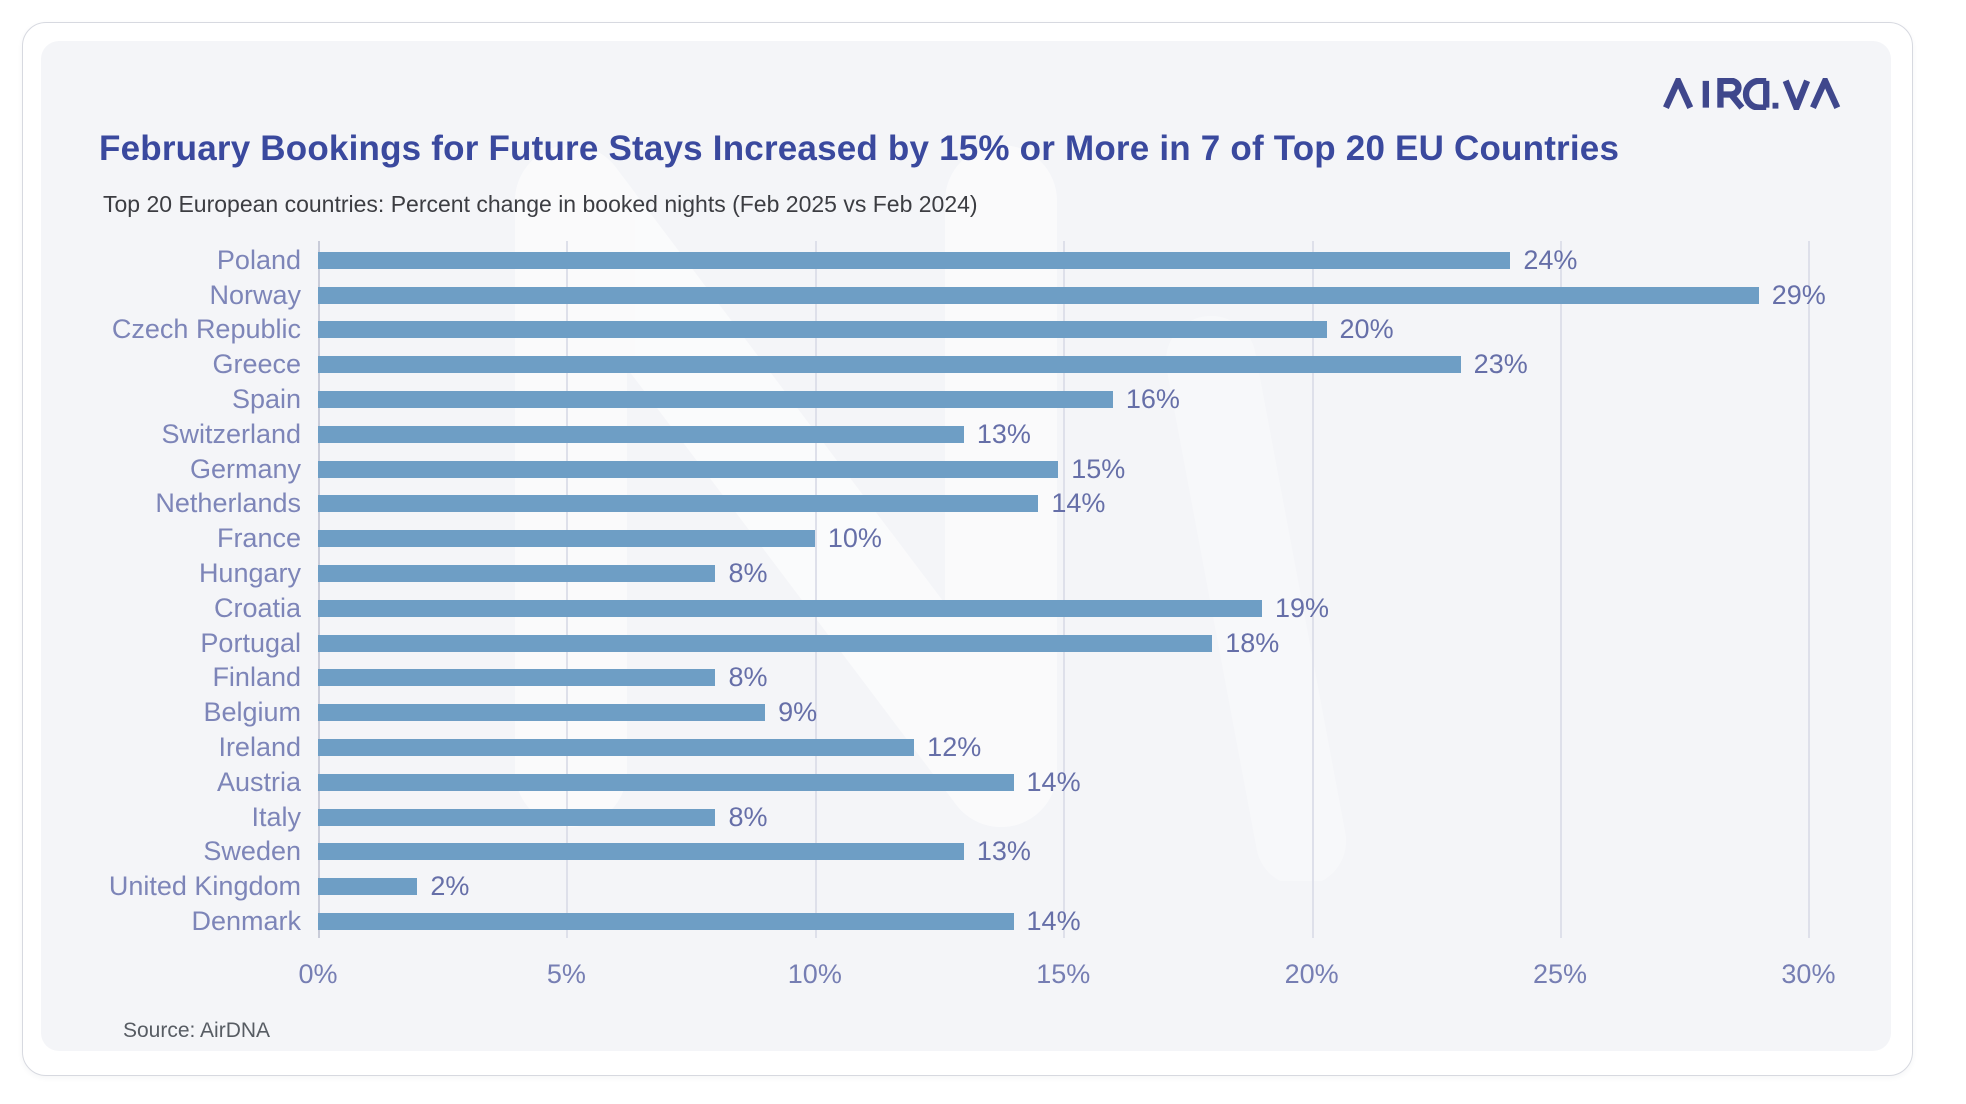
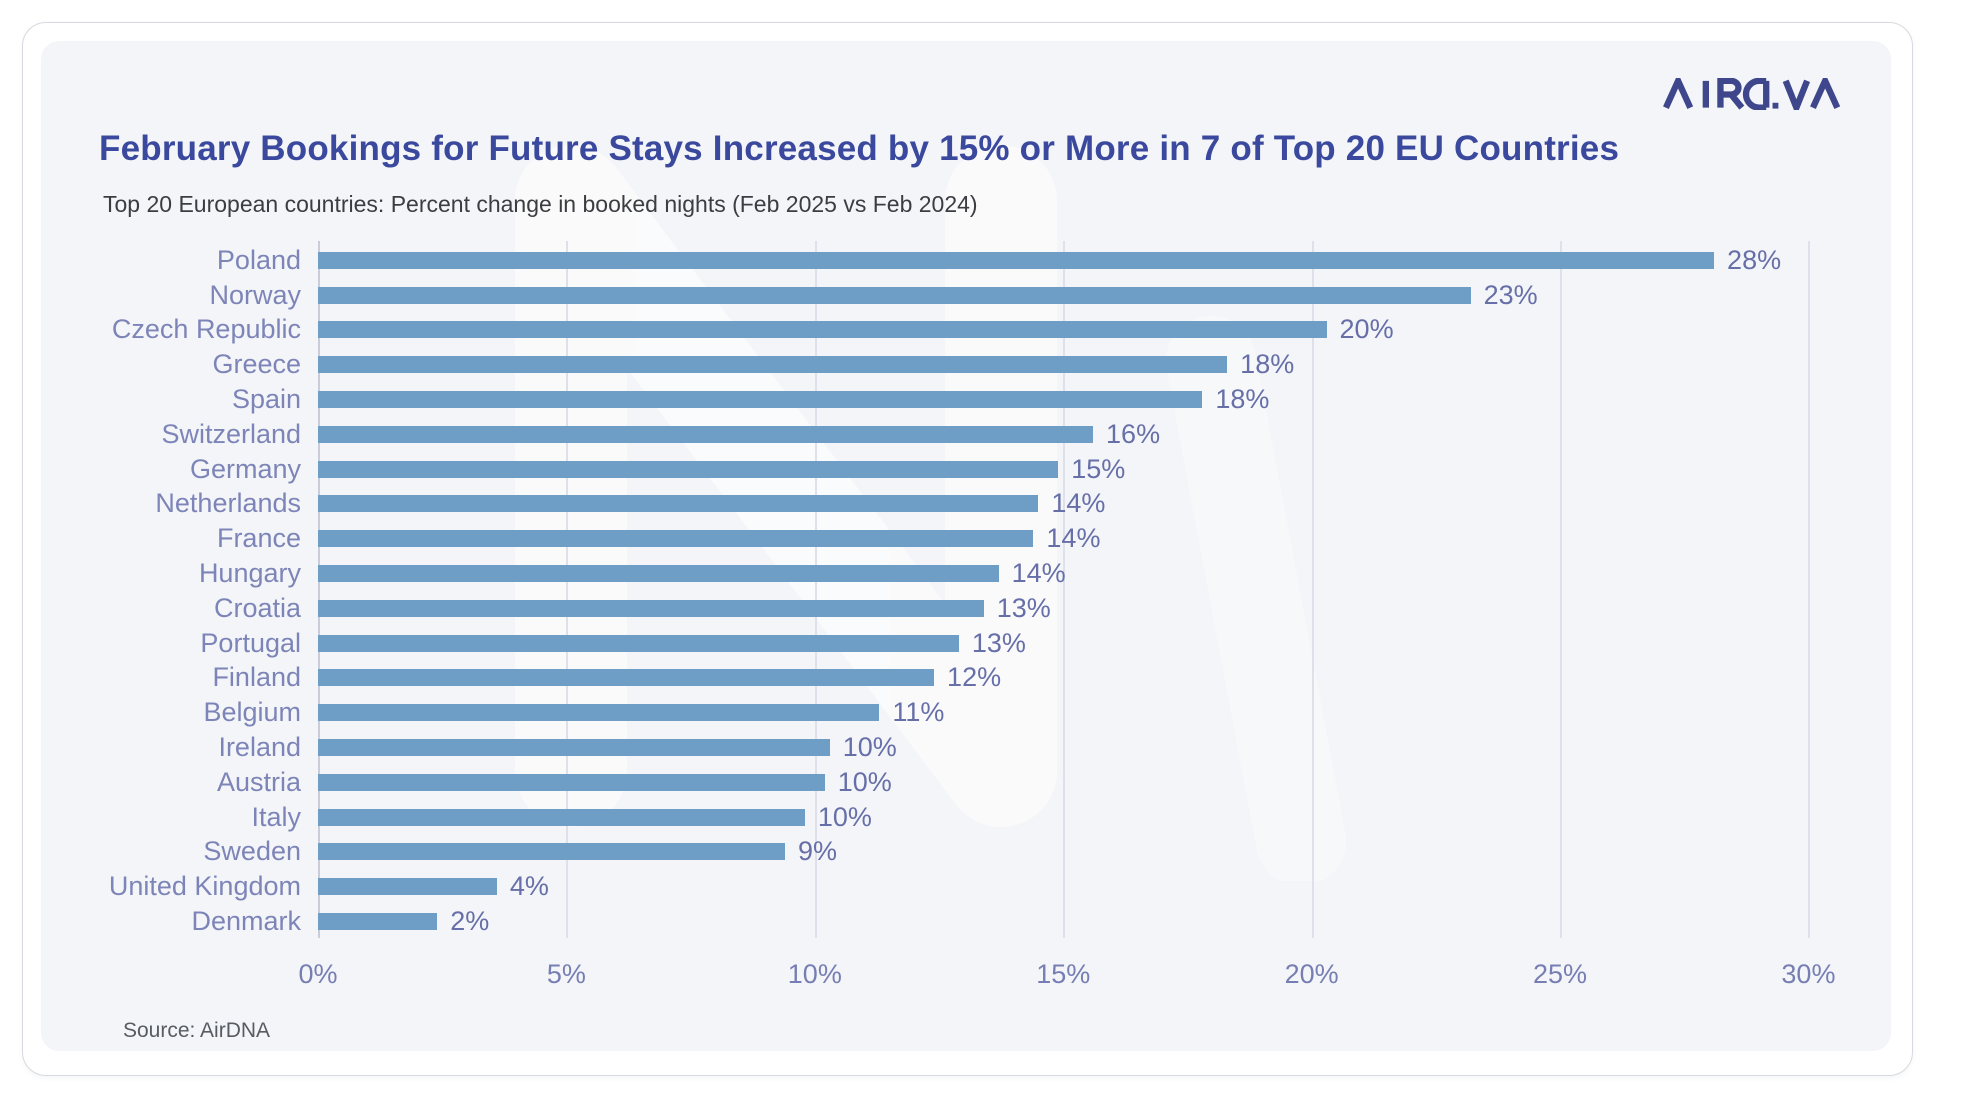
Poland: 24% -> 28%
Norway: 29% -> 23%
Greece: 23% -> 18%
Spain: 16% -> 18%
Switzerland: 13% -> 16%
France: 10% -> 14%
Hungary: 8% -> 14%
Croatia: 19% -> 13%
Portugal: 18% -> 13%
Finland: 8% -> 12%
Belgium: 9% -> 11%
Ireland: 12% -> 10%
Austria: 14% -> 10%
Italy: 8% -> 10%
Sweden: 13% -> 9%
United Kingdom: 2% -> 4%
Denmark: 14% -> 2%
